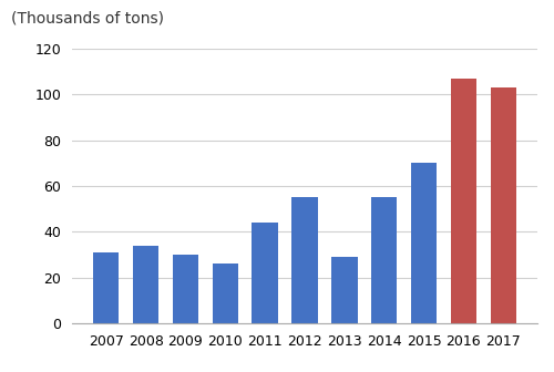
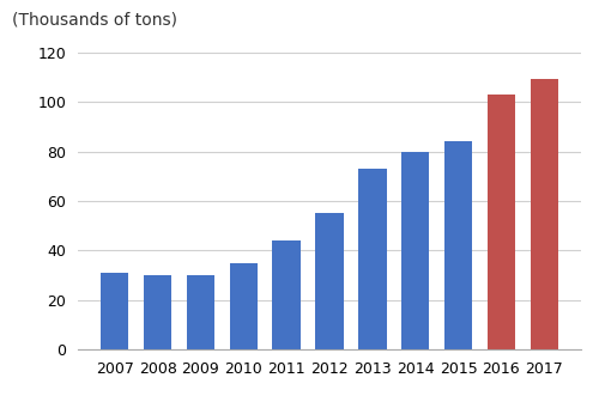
2008: 34 -> 30
2010: 26 -> 35
2013: 29 -> 73
2014: 55 -> 80
2015: 70 -> 84
2016: 107 -> 103
2017: 103 -> 109
